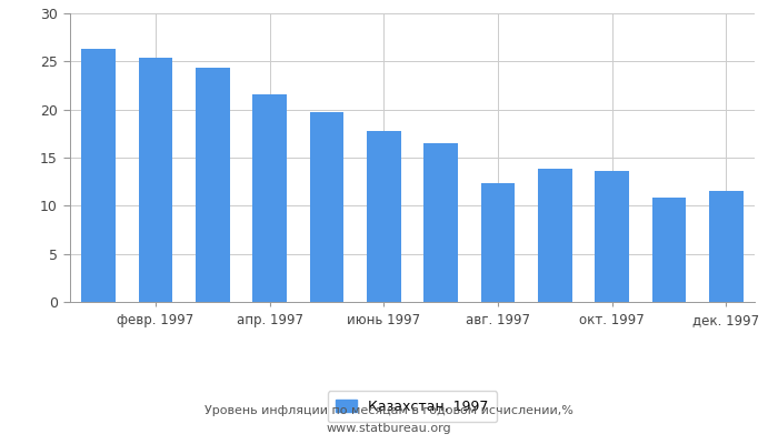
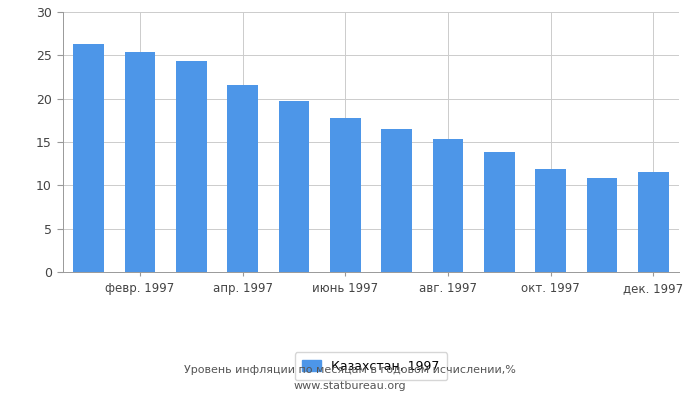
авг. 1997: 12.4 -> 15.3
окт. 1997: 13.6 -> 11.9
